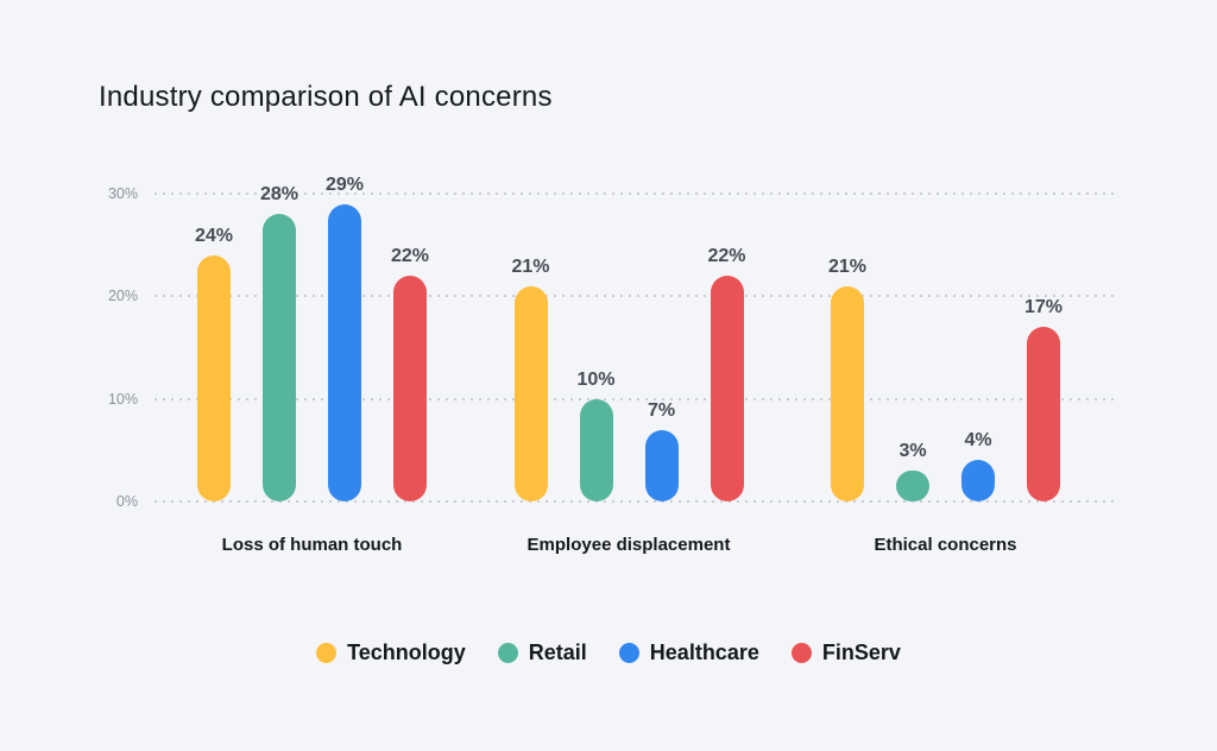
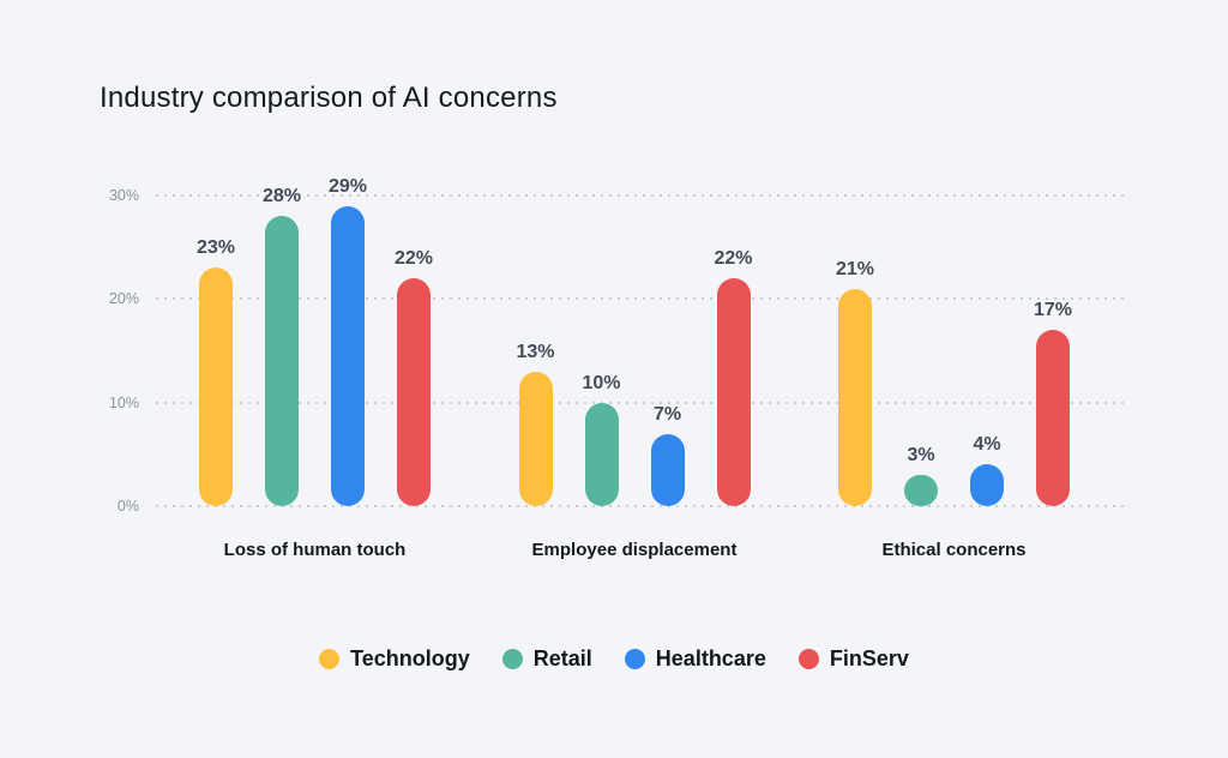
Technology/Loss of human touch: 24% -> 23%
Technology/Employee displacement: 21% -> 13%
